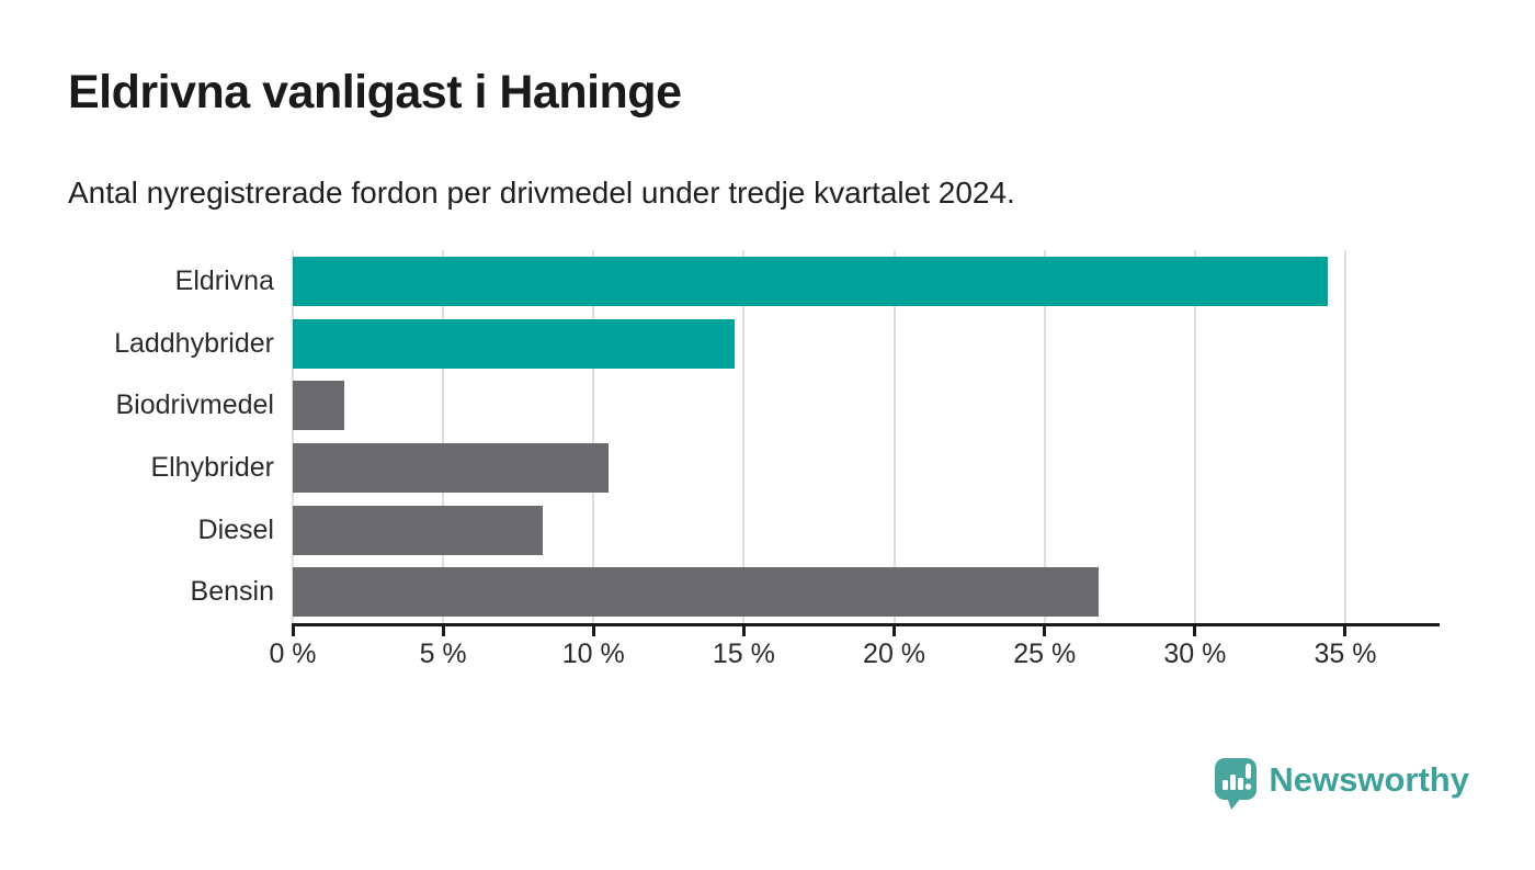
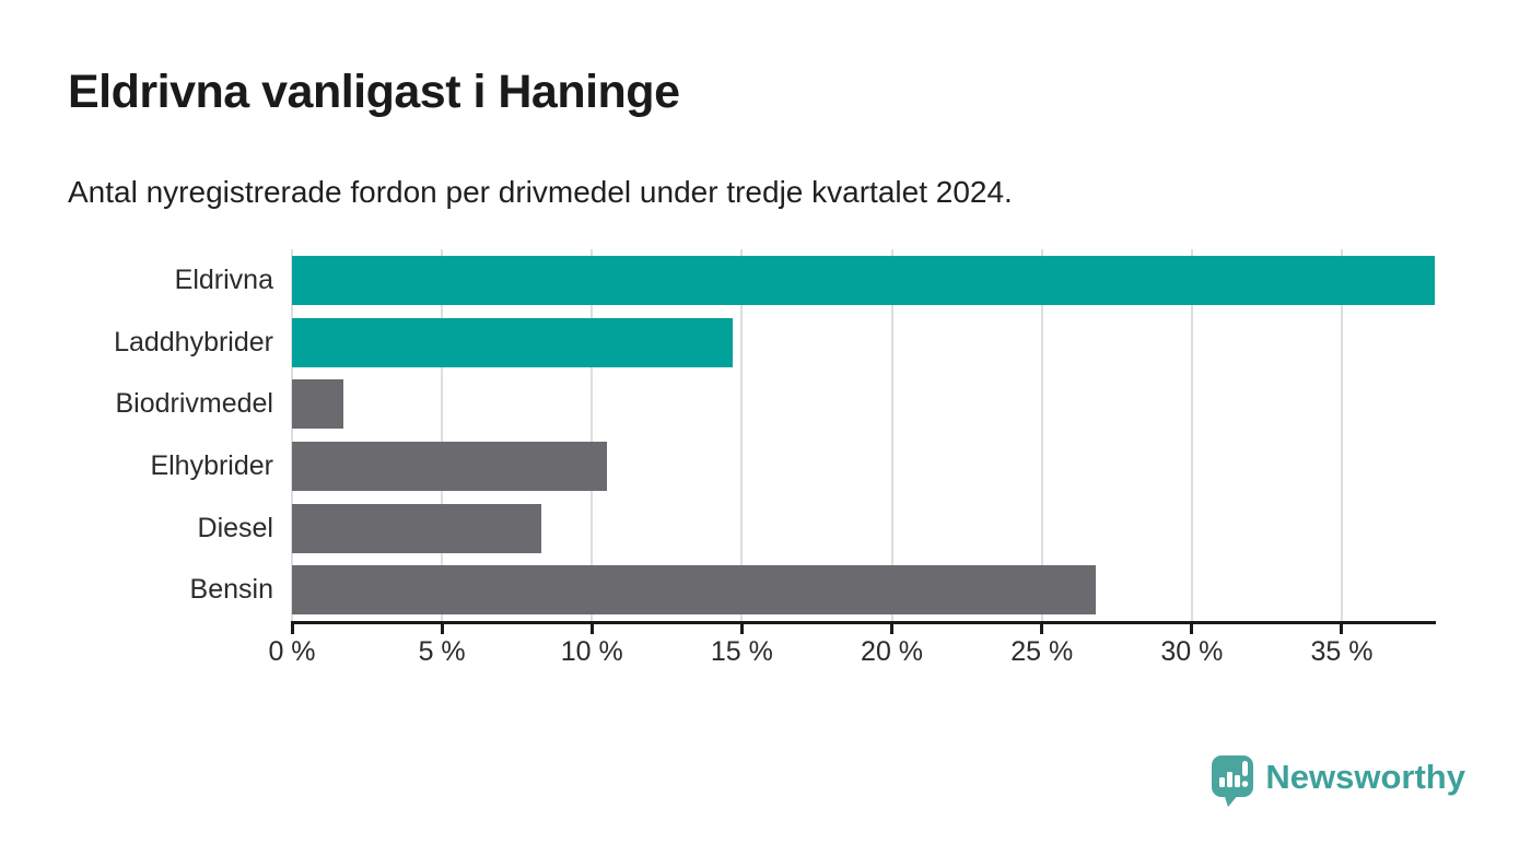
Eldrivna: 34.4% -> 38.1%
